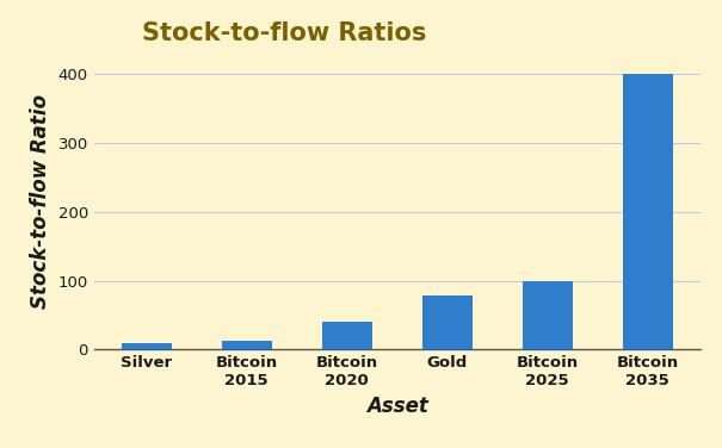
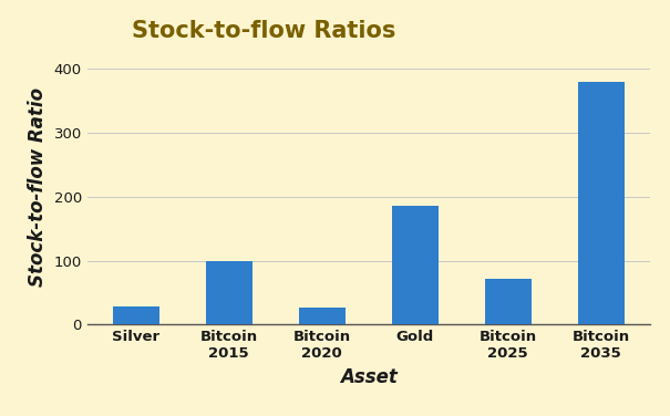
Silver: 10 -> 28
Bitcoin 2015: 12 -> 100
Bitcoin 2020: 40 -> 26
Gold: 78 -> 186
Bitcoin 2025: 100 -> 72
Bitcoin 2035: 400 -> 380
